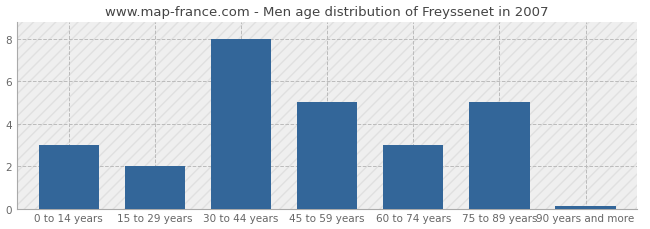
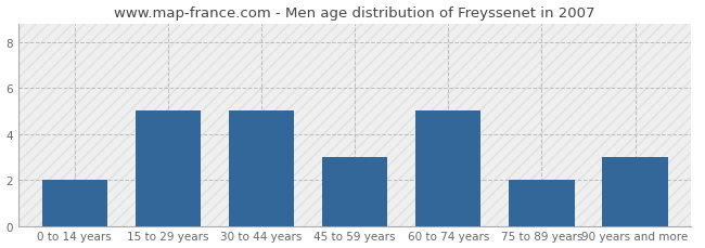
0 to 14 years: 3.0 -> 2.0
15 to 29 years: 2.0 -> 5.0
30 to 44 years: 8.0 -> 5.0
45 to 59 years: 5.0 -> 3.0
60 to 74 years: 3.0 -> 5.0
75 to 89 years: 5.0 -> 2.0
90 years and more: 0.1 -> 3.0
